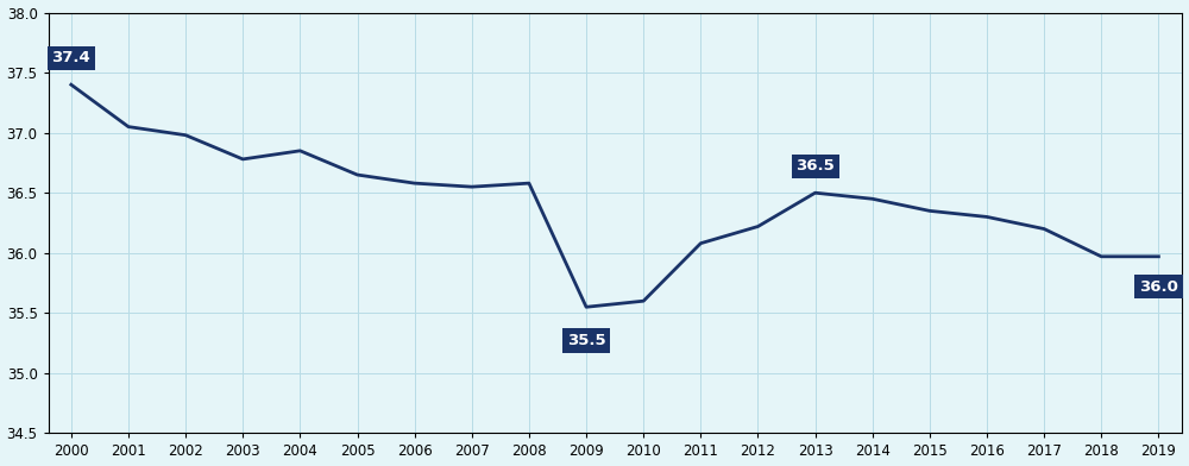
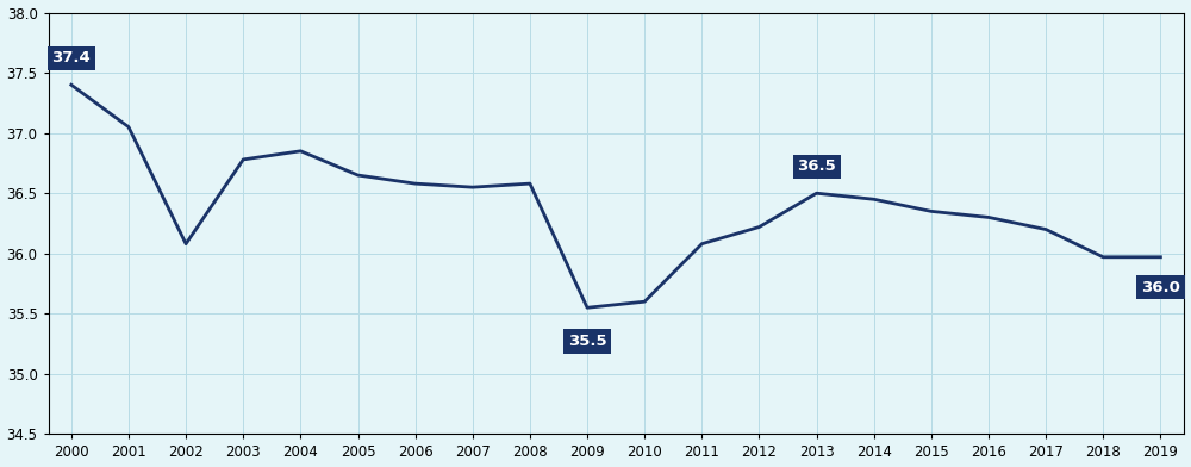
2002: 36.98 -> 36.08
